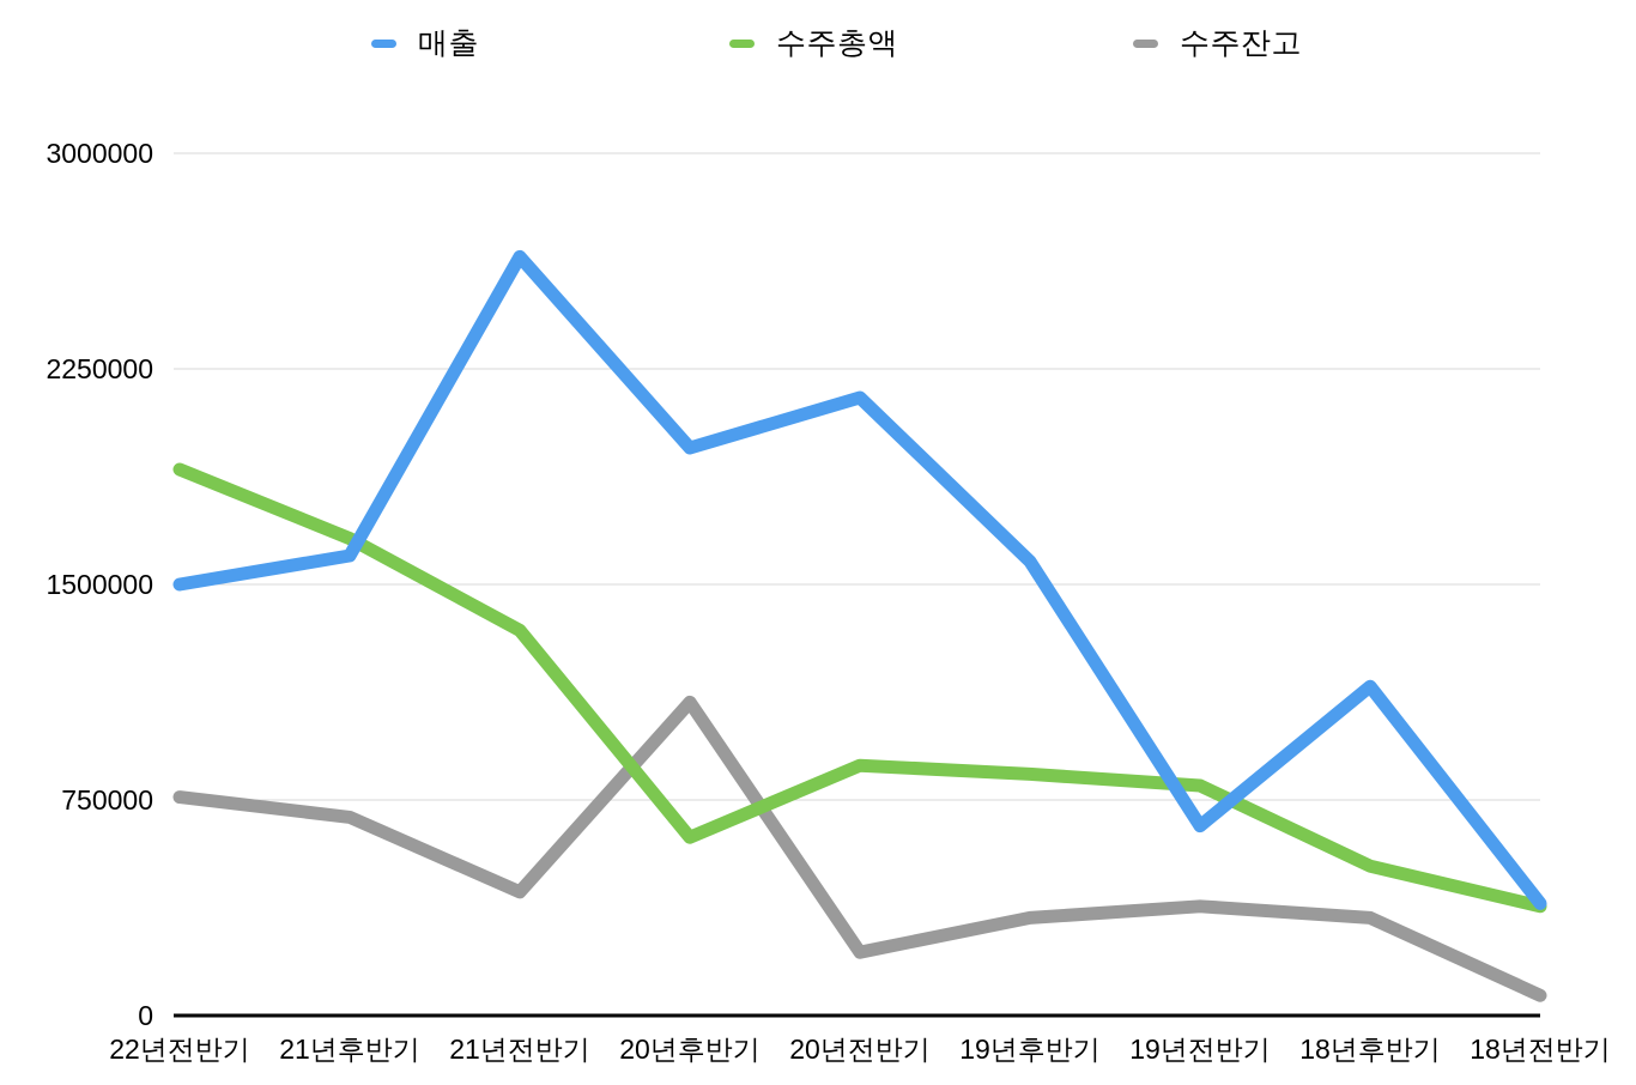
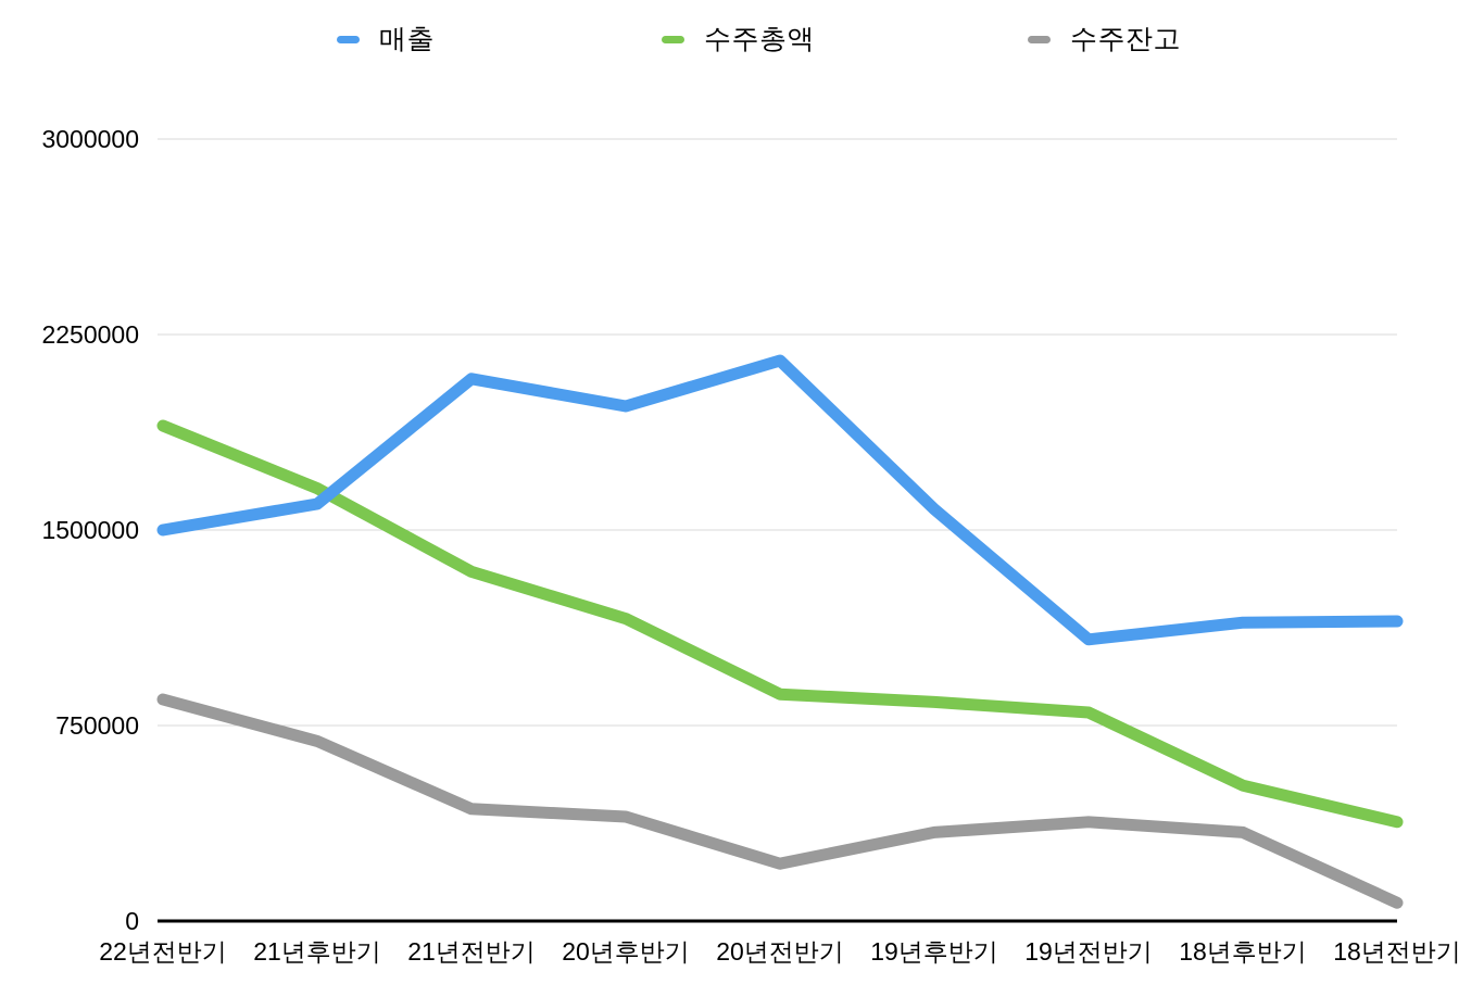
수주잔고/22년전반기: 760000 -> 850000
매출/21년전반기: 2640000 -> 2080000
수주총액/20년후반기: 620000 -> 1160000
수주잔고/20년후반기: 1090000 -> 400000
매출/19년전반기: 660000 -> 1080000
매출/18년전반기: 390000 -> 1150000
